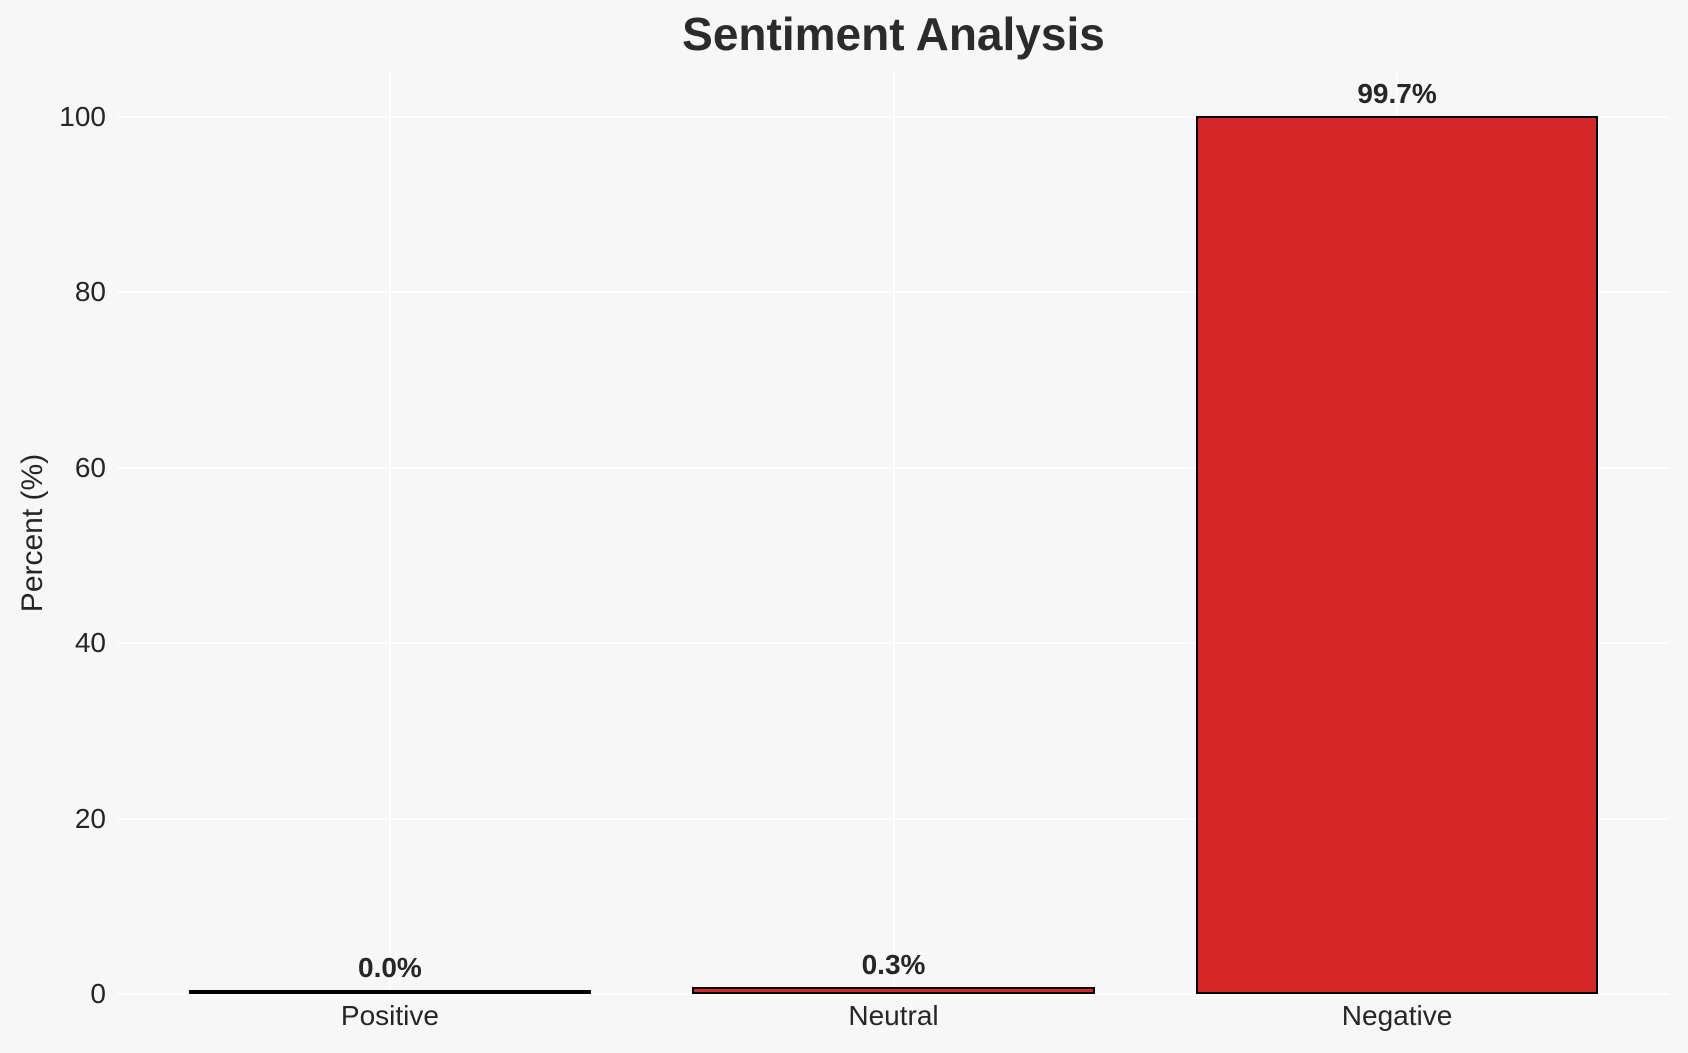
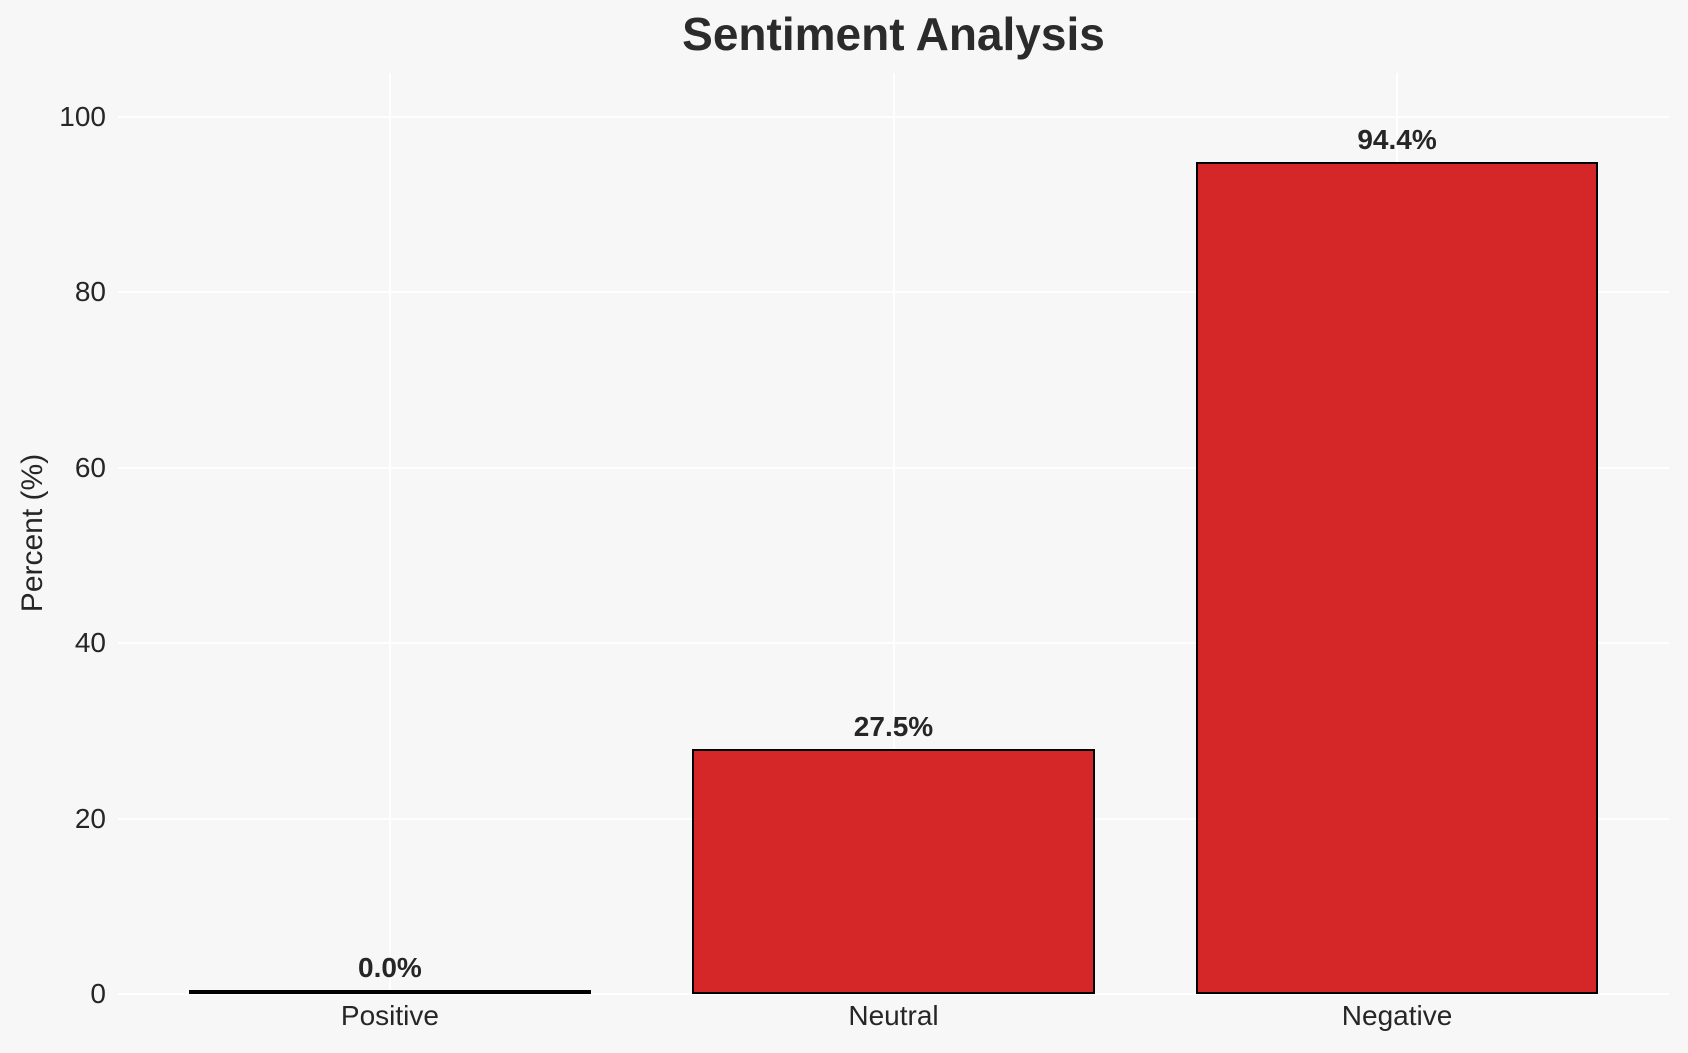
Neutral: 0.3% -> 27.5%
Negative: 99.7% -> 94.4%
